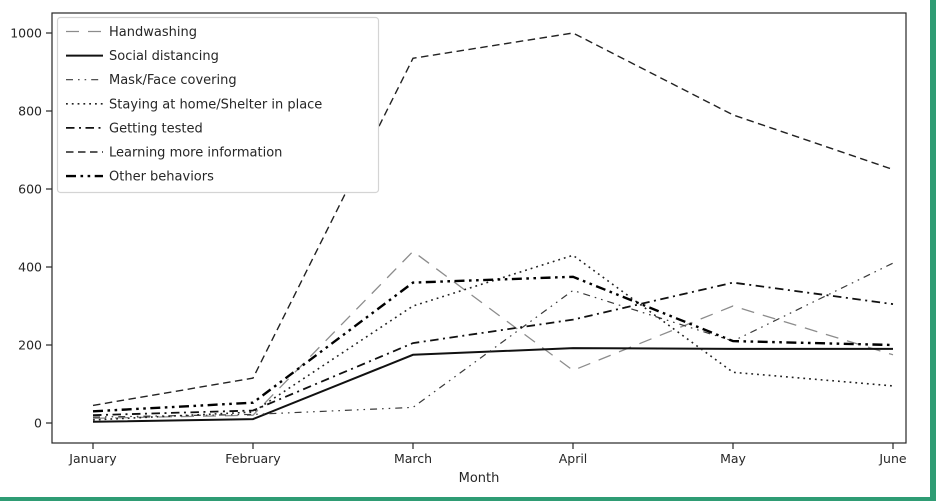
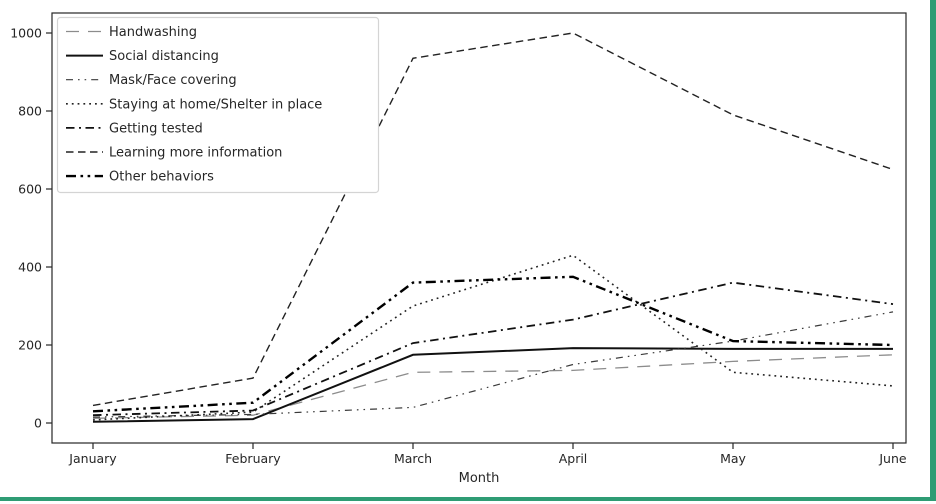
Handwashing/March: 440 -> 130
Mask/Face covering/April: 340 -> 150
Handwashing/May: 300 -> 160
Mask/Face covering/June: 410 -> 280
